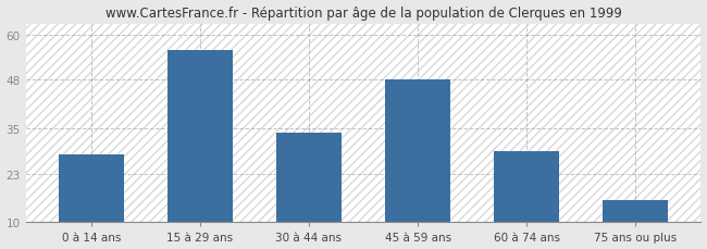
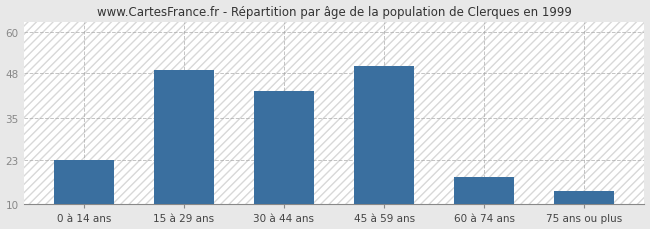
0 à 14 ans: 28 -> 23
15 à 29 ans: 56 -> 49
30 à 44 ans: 34 -> 43
45 à 59 ans: 48 -> 50
60 à 74 ans: 29 -> 18
75 ans ou plus: 16 -> 14
